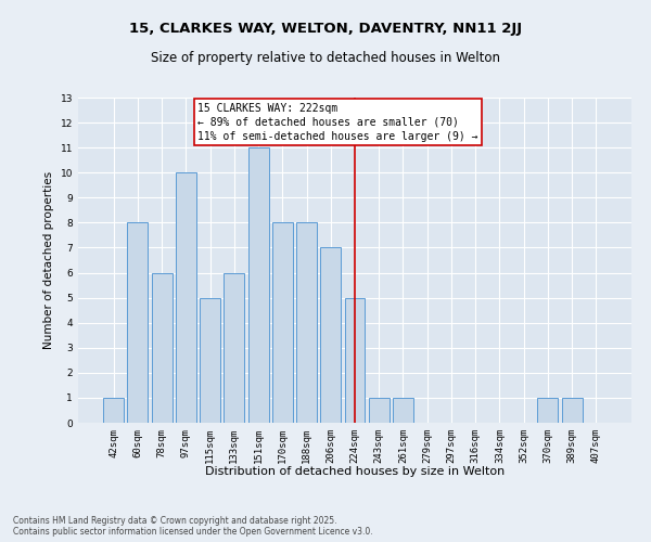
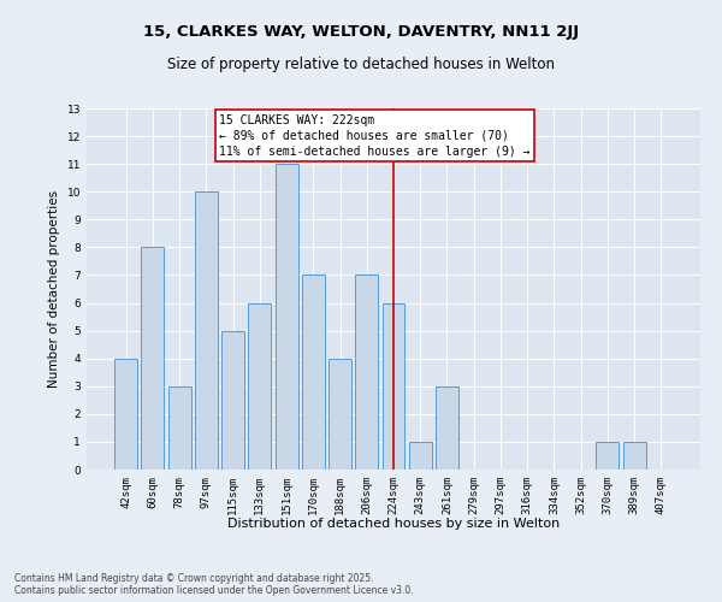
42sqm: 1 -> 4
78sqm: 6 -> 3
170sqm: 8 -> 7
188sqm: 8 -> 4
224sqm: 5 -> 6
261sqm: 1 -> 3
